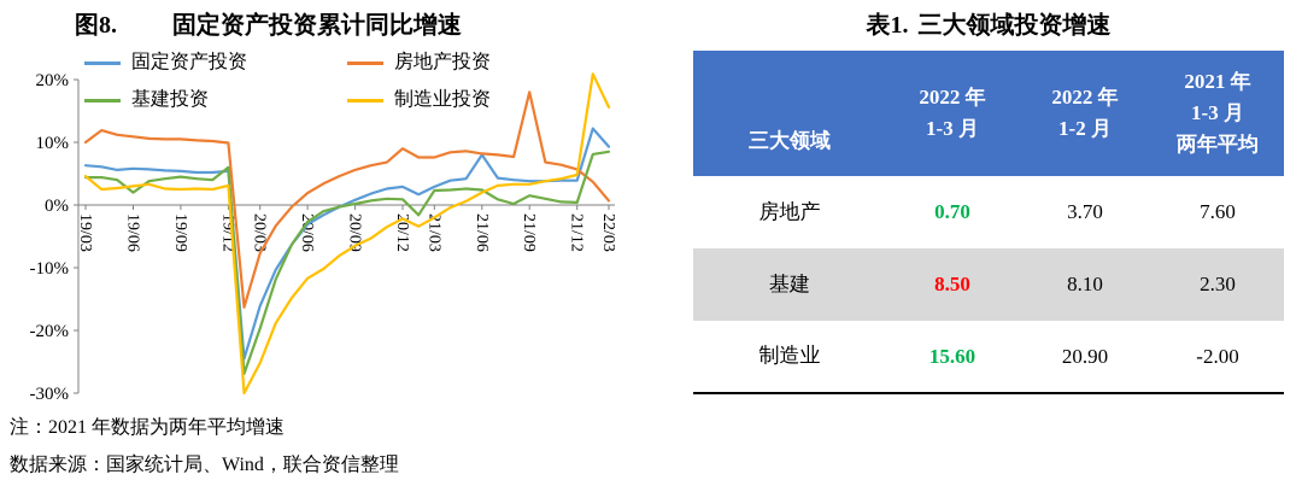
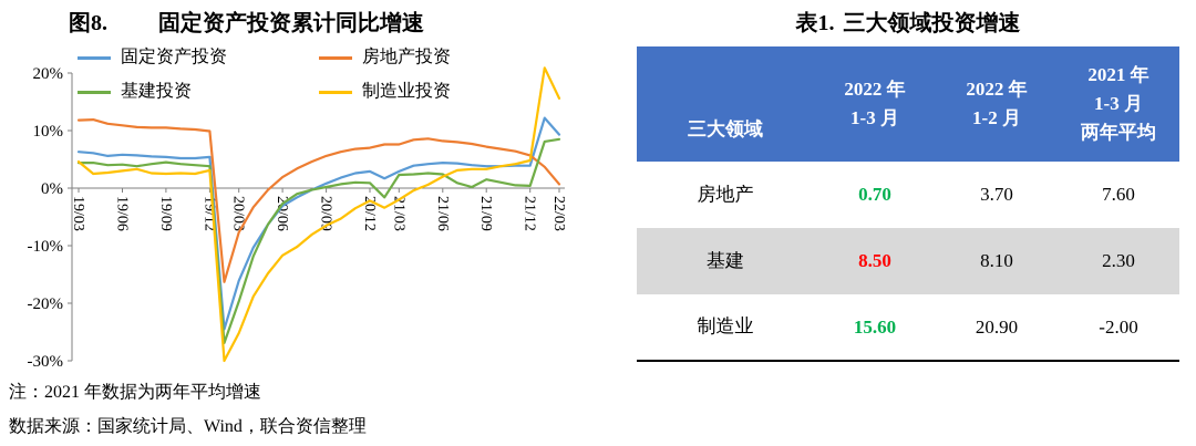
房地产投资/19/03: 10% -> 12%
基建投资/19/06: 2% -> 4%
基建投资/19/12: 6% -> 4%
房地产投资/20/12: 9% -> 7%
固定资产投资/21/06: 8% -> 4%
房地产投资/21/09: 18% -> 7%
